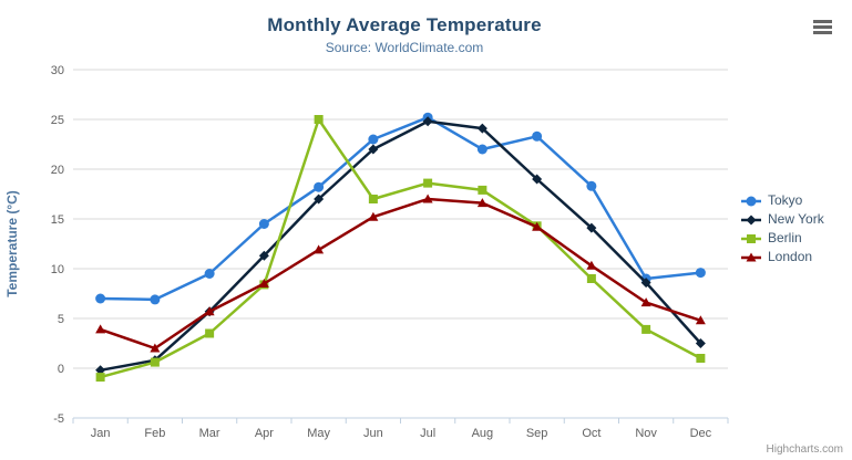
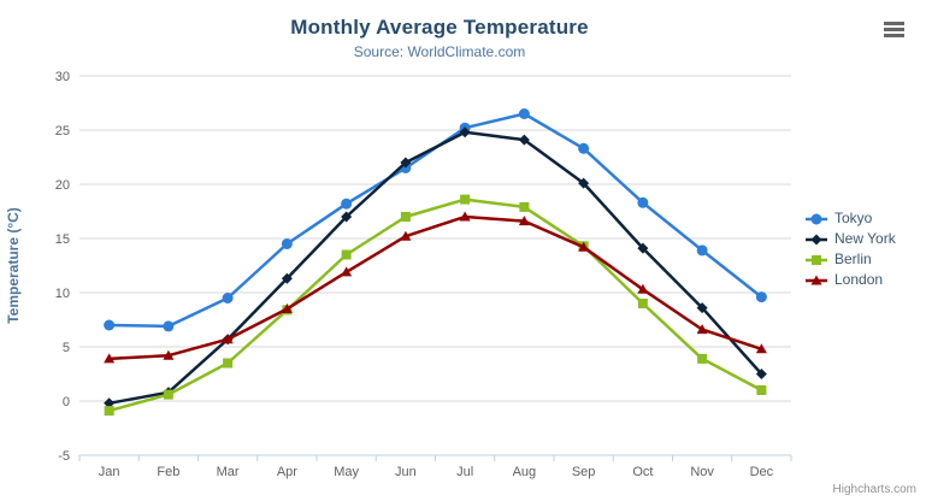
London/Feb: 2 -> 4
Berlin/May: 25 -> 14
Tokyo/Jun: 23 -> 22
Tokyo/Aug: 22 -> 26
New York/Sep: 19 -> 20
Tokyo/Nov: 9 -> 14
